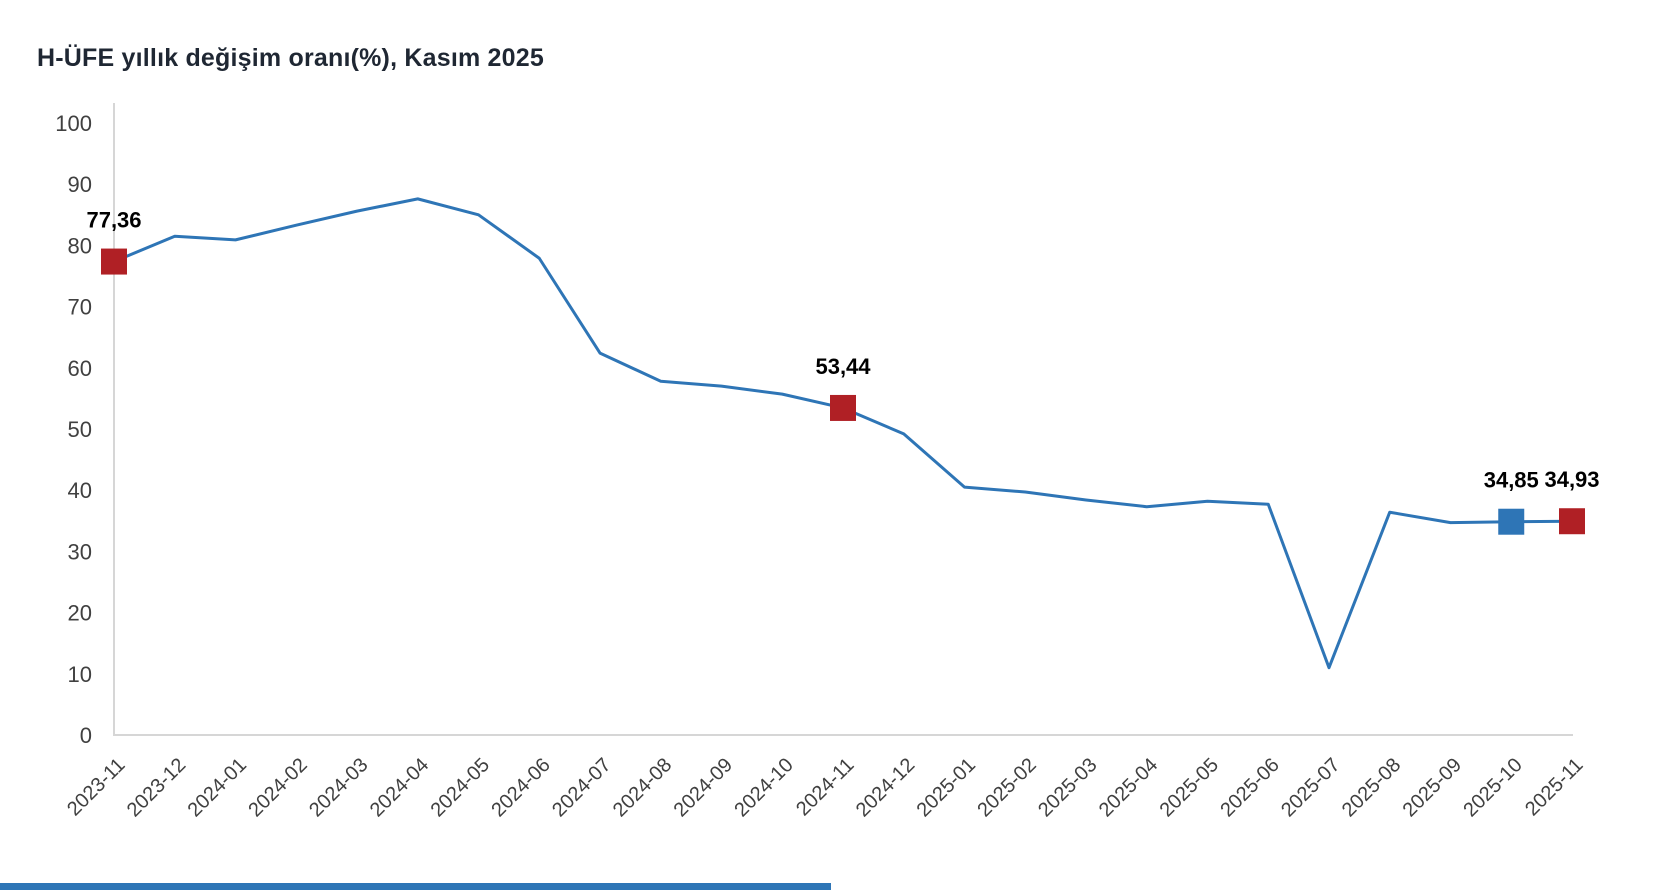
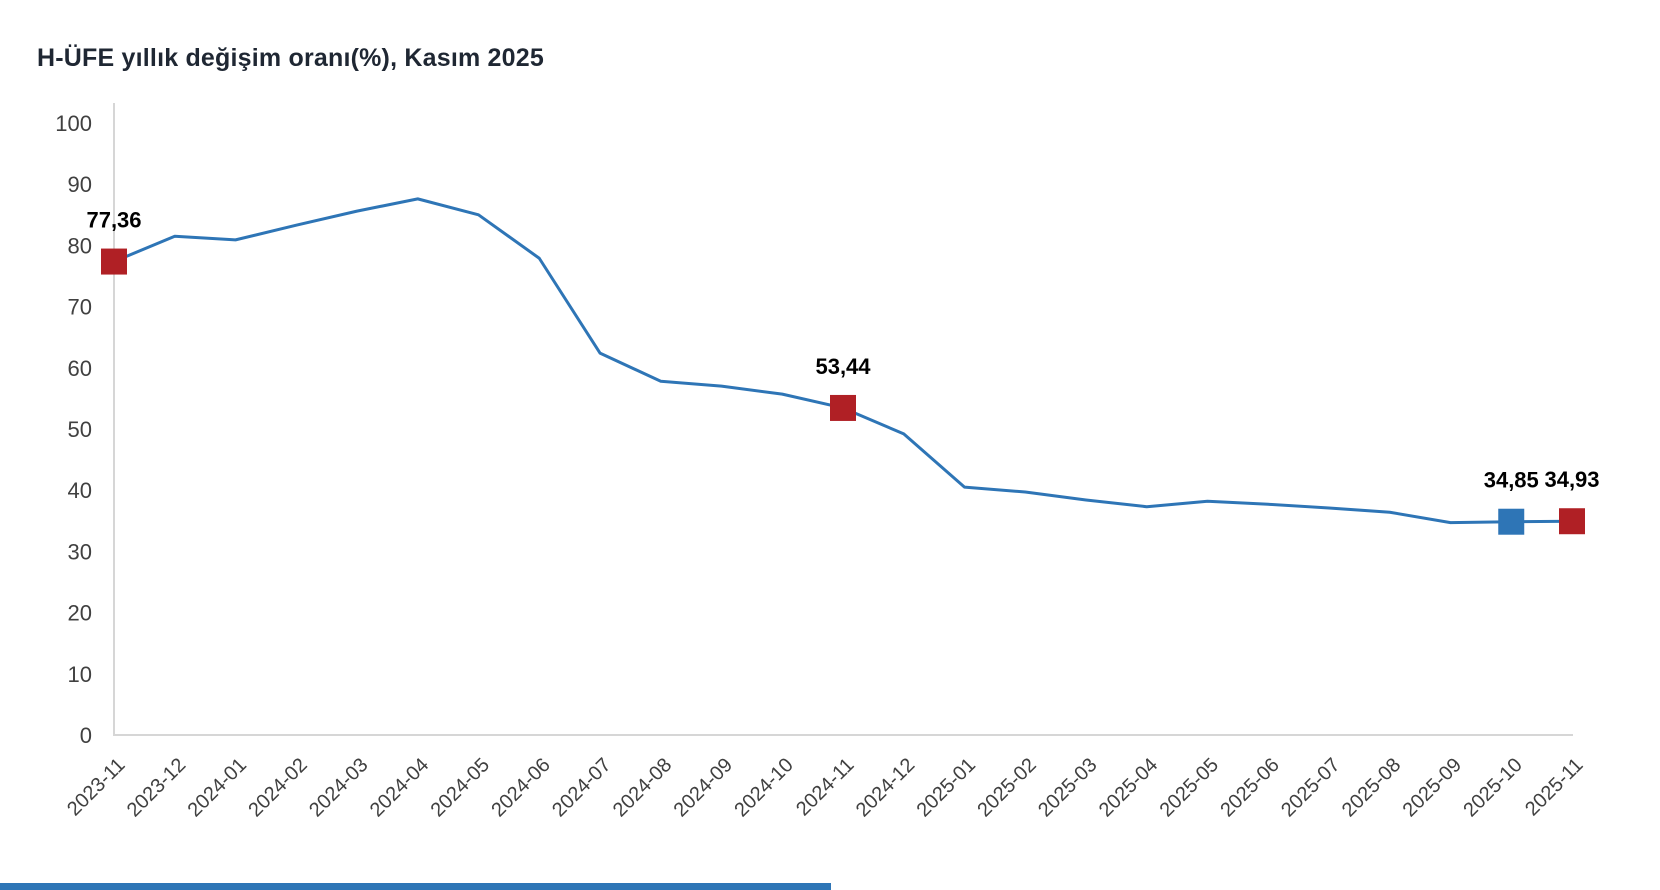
2025-07: 11 -> 37
